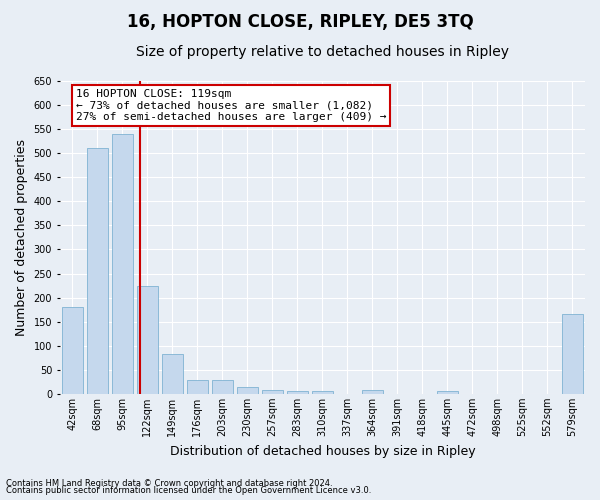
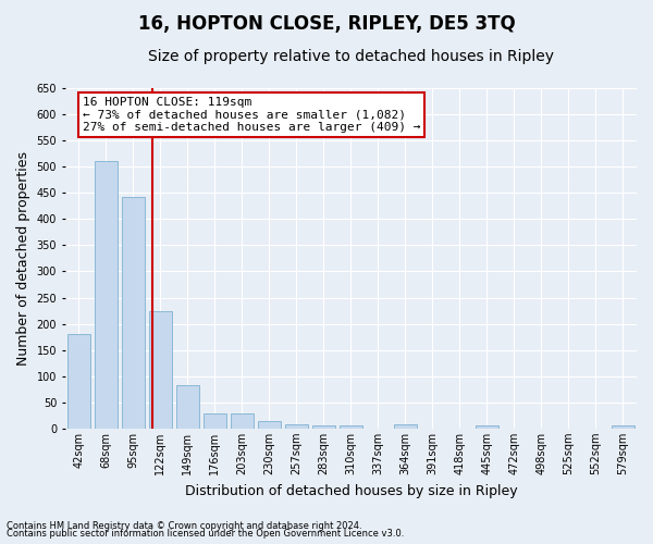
95sqm: 540 -> 443
579sqm: 165 -> 5
